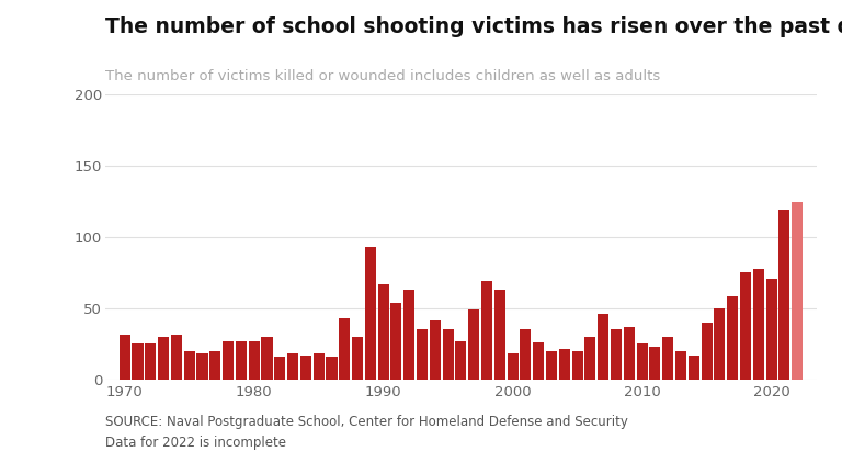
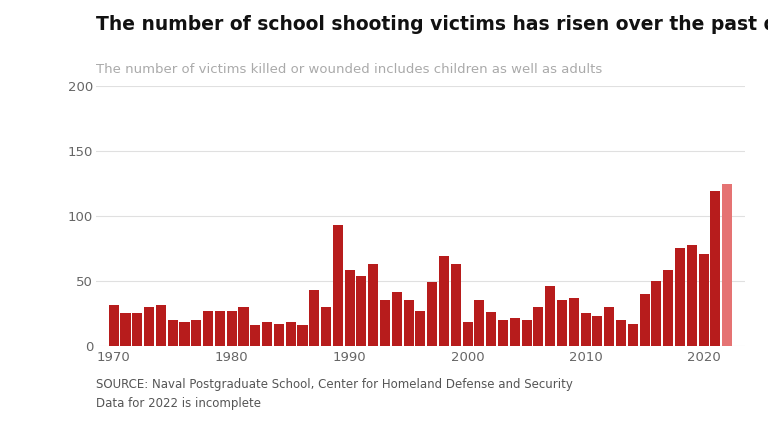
1990: 67 -> 58
